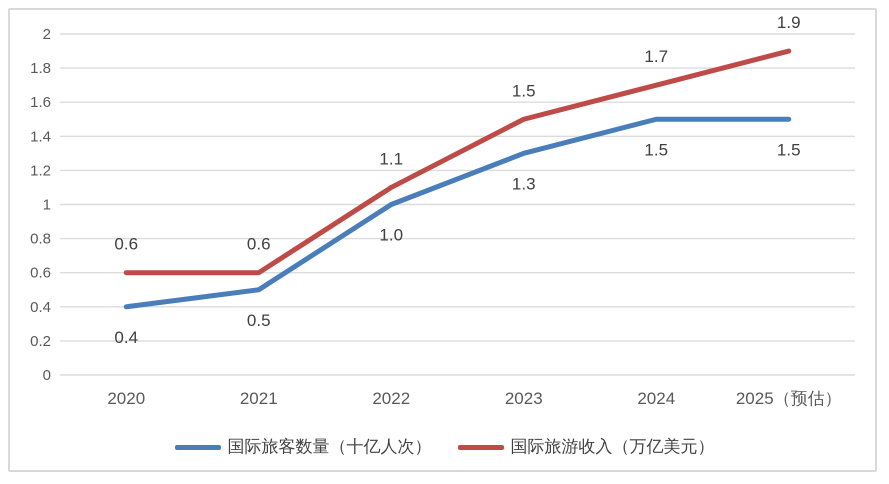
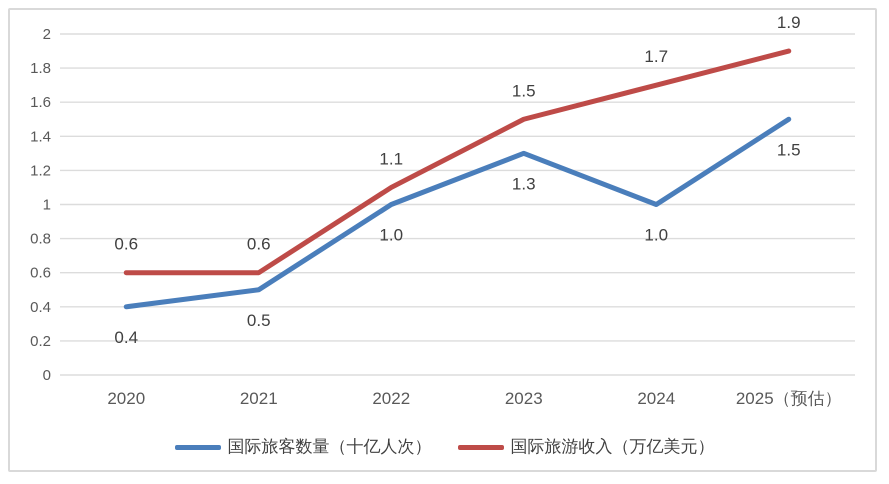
国际旅客数量（十亿人次）/2024: 1.5 -> 1.0
